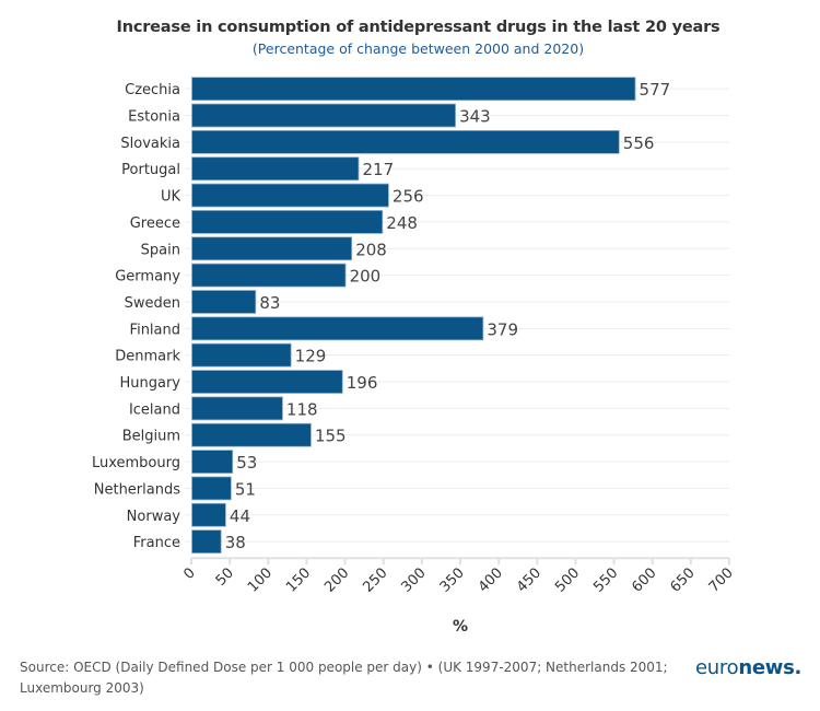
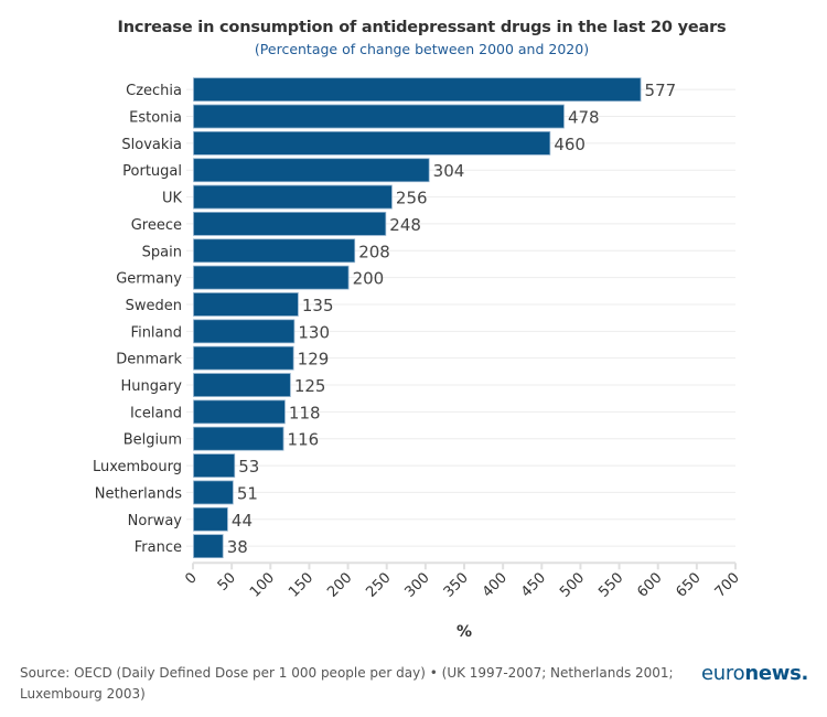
Estonia: 343 -> 478
Slovakia: 556 -> 460
Portugal: 217 -> 304
Sweden: 83 -> 135
Finland: 379 -> 130
Hungary: 196 -> 125
Belgium: 155 -> 116
